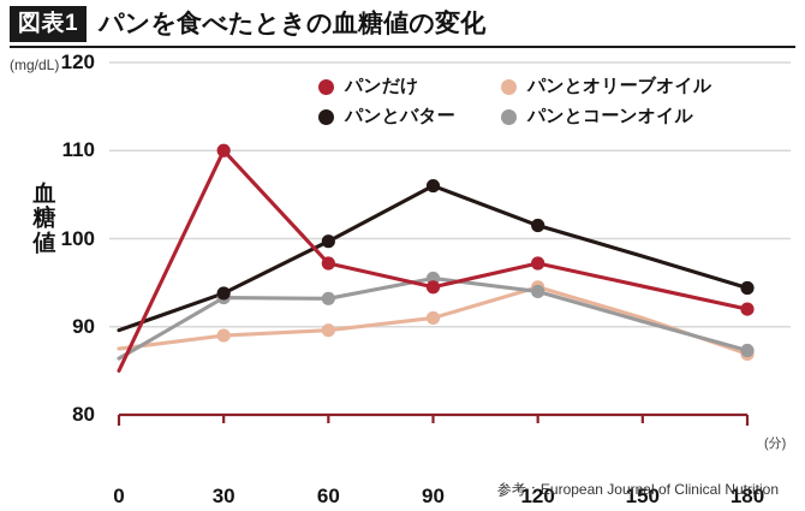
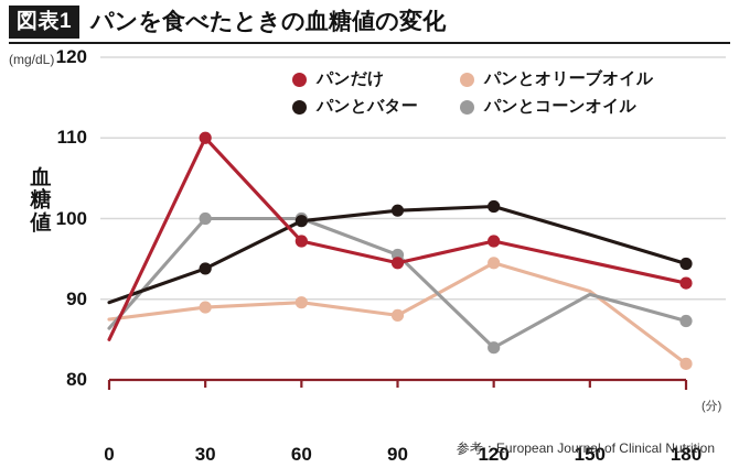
パンとコーンオイル/30: 93 -> 100
パンとコーンオイル/60: 93 -> 100
パンとバター/90: 106 -> 101
パンとオリーブオイル/90: 91 -> 88
パンとコーンオイル/120: 94 -> 84
パンとオリーブオイル/180: 87 -> 82
